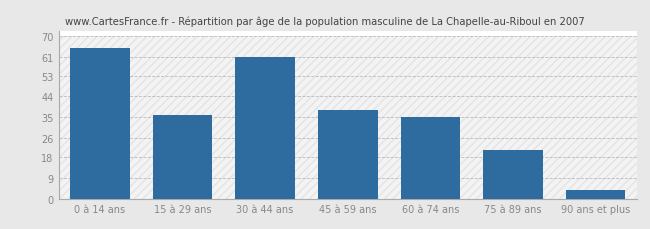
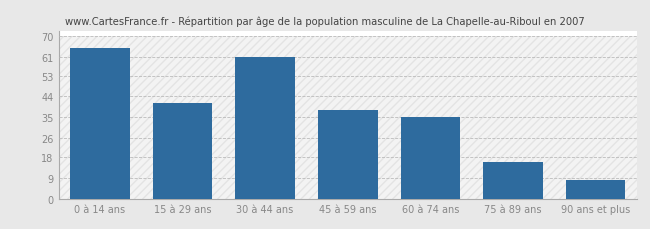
15 à 29 ans: 36 -> 41
75 à 89 ans: 21 -> 16
90 ans et plus: 4 -> 8
